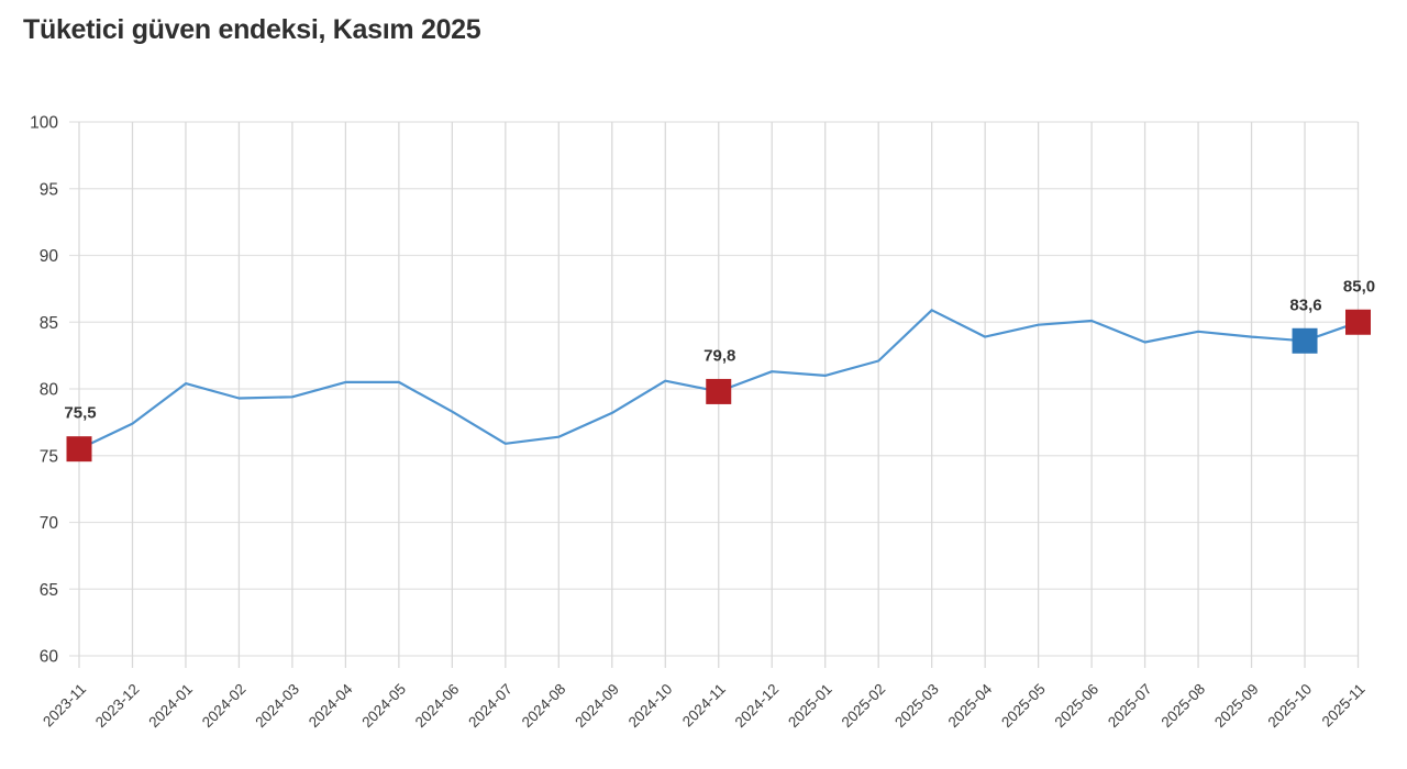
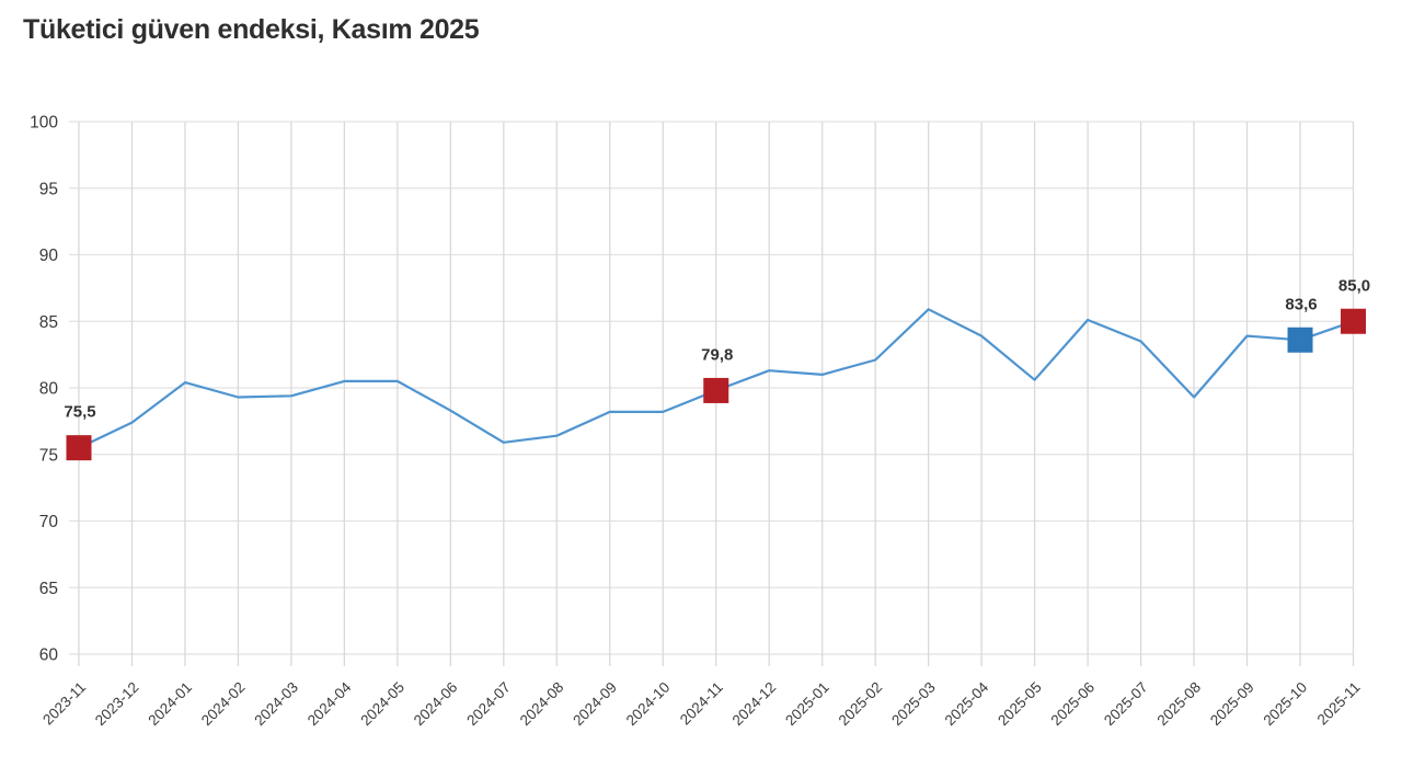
2024-10: 80.6 -> 78.2
2025-05: 84.8 -> 80.6
2025-08: 84.3 -> 79.3
